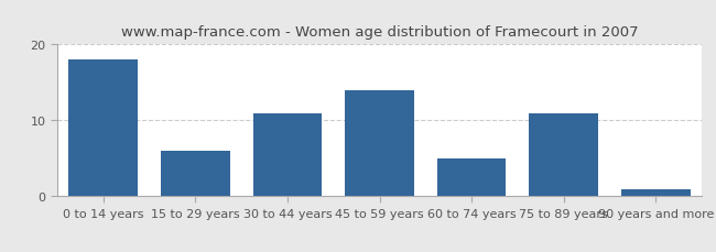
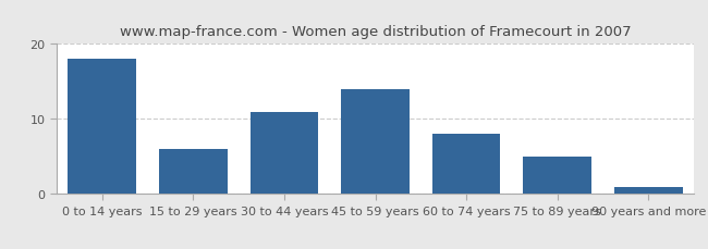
60 to 74 years: 5 -> 8
75 to 89 years: 11 -> 5
